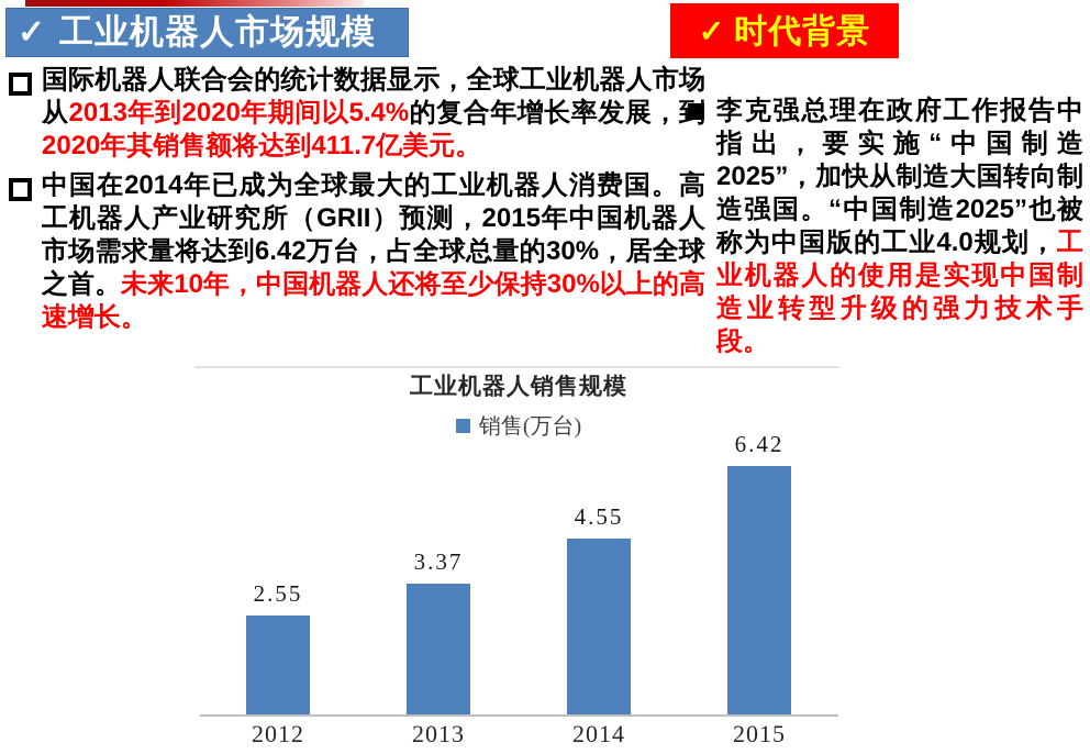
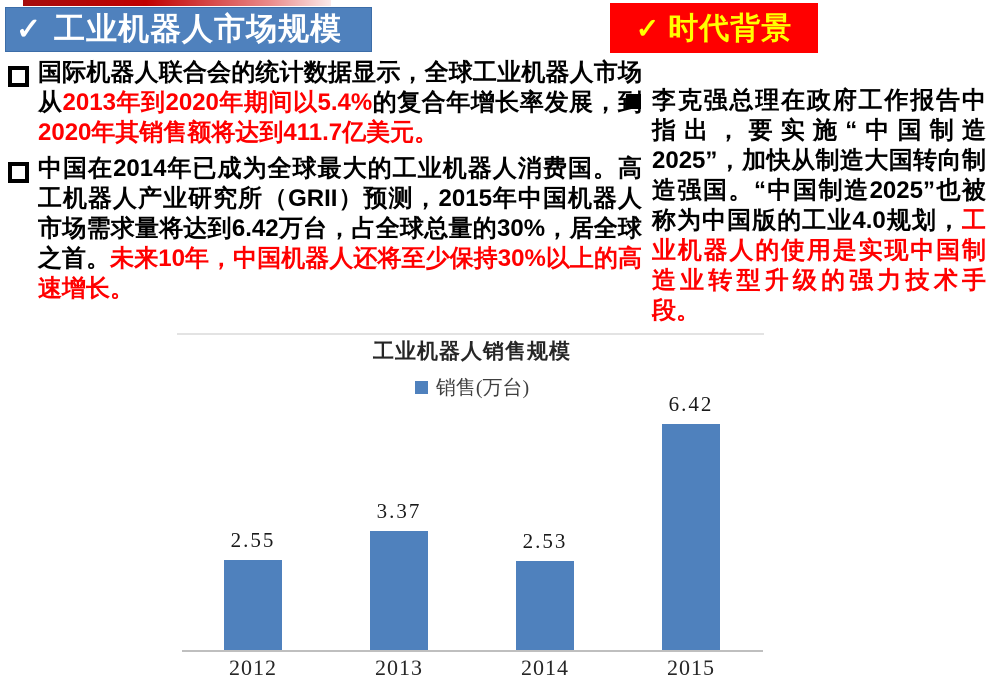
2014: 4.55 -> 2.53
